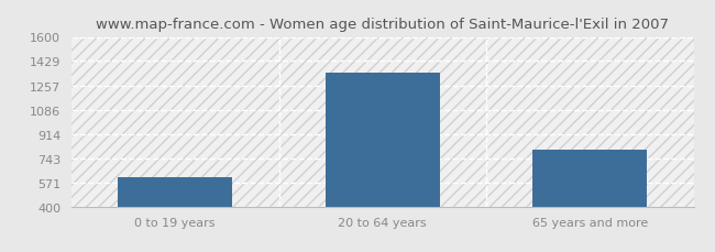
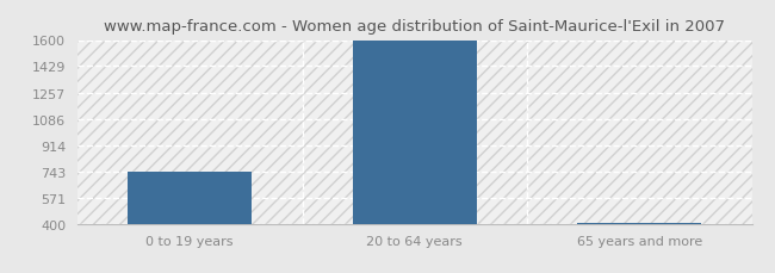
0 to 19 years: 610 -> 740
20 to 64 years: 1350 -> 1600
65 years and more: 800 -> 410
